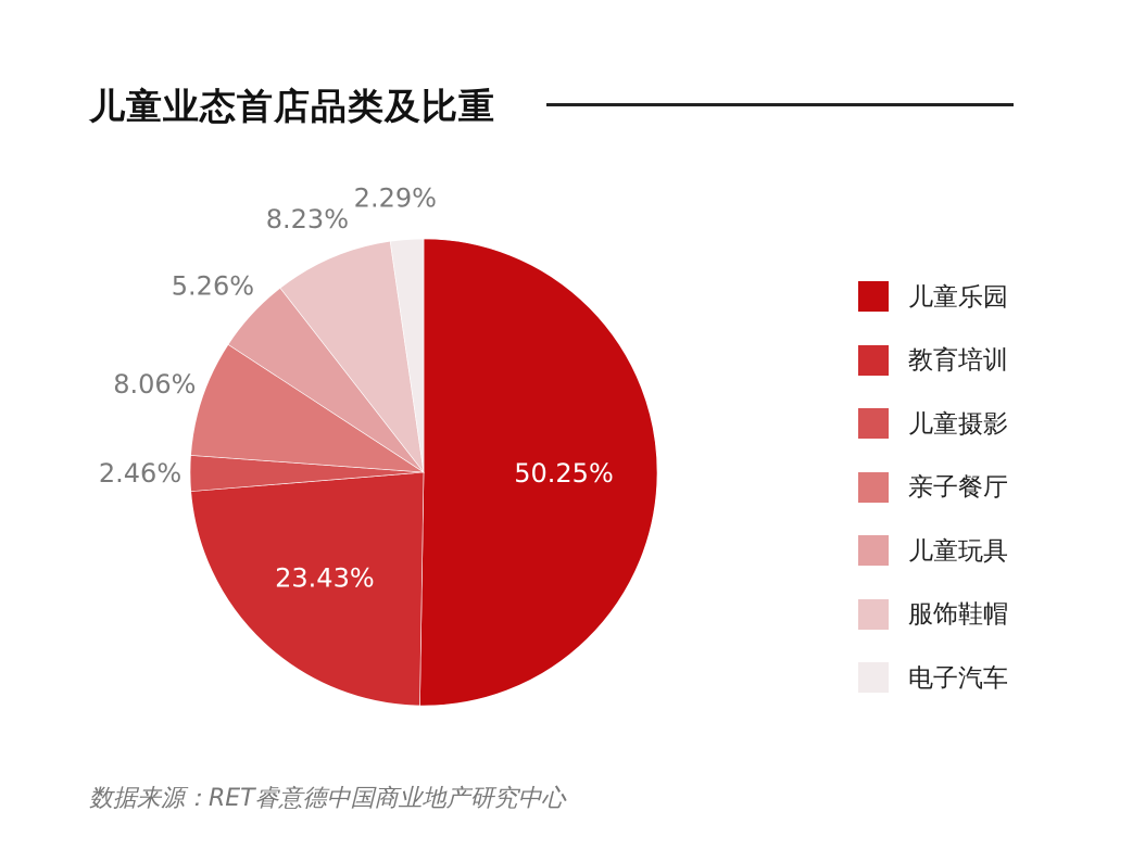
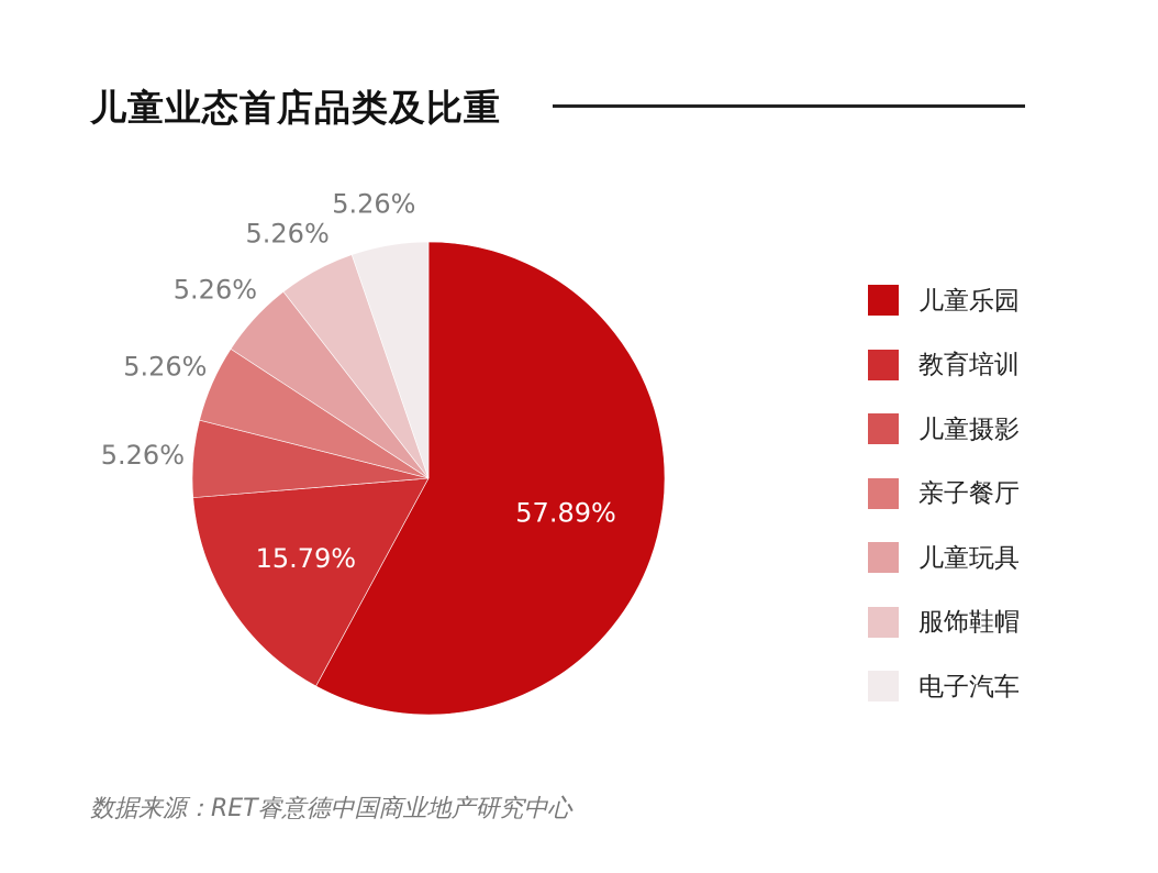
儿童乐园: 50.25% -> 57.89%
教育培训: 23.43% -> 15.79%
儿童摄影: 2.46% -> 5.26%
亲子餐厅: 8.06% -> 5.26%
服饰鞋帽: 8.23% -> 5.26%
电子汽车: 2.29% -> 5.26%
